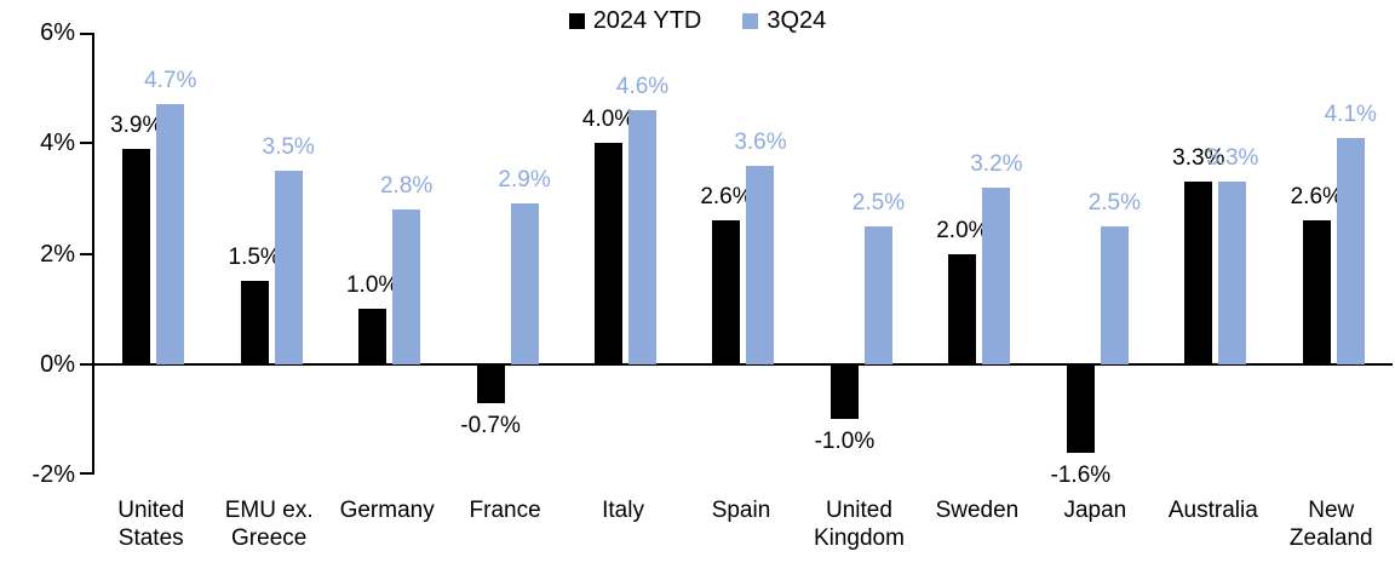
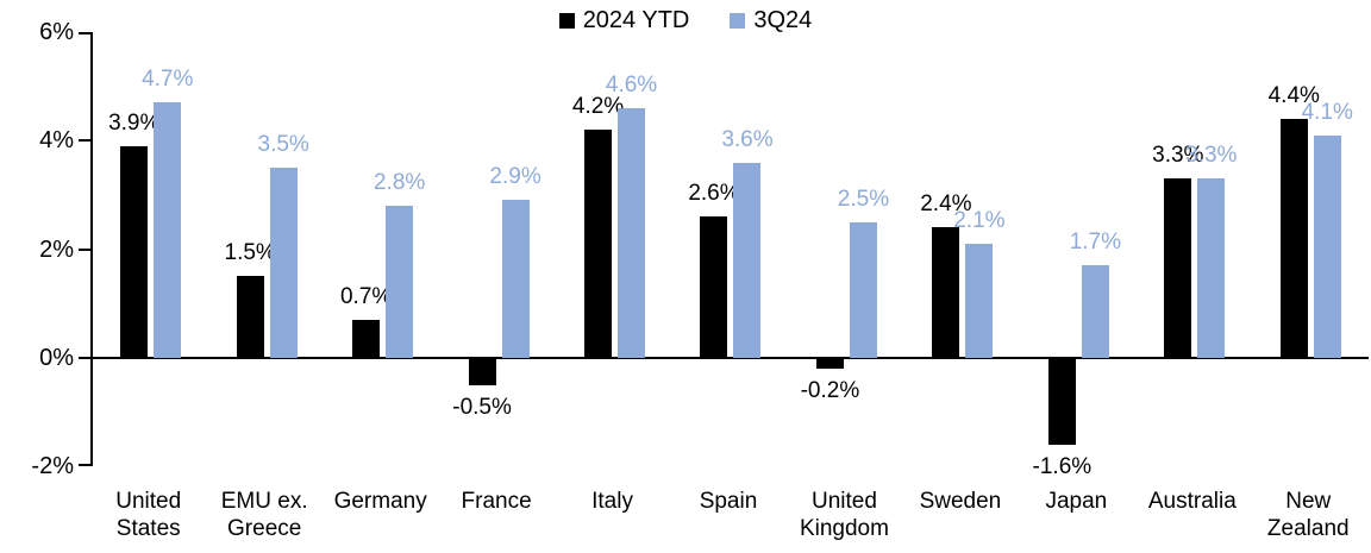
2024 YTD/Germany: 1.0% -> 0.7%
2024 YTD/France: -0.7% -> -0.5%
2024 YTD/Italy: 4.0% -> 4.2%
2024 YTD/United Kingdom: -1.0% -> -0.2%
2024 YTD/Sweden: 2.0% -> 2.4%
3Q24/Sweden: 3.2% -> 2.1%
3Q24/Japan: 2.5% -> 1.7%
2024 YTD/New Zealand: 2.6% -> 4.4%
